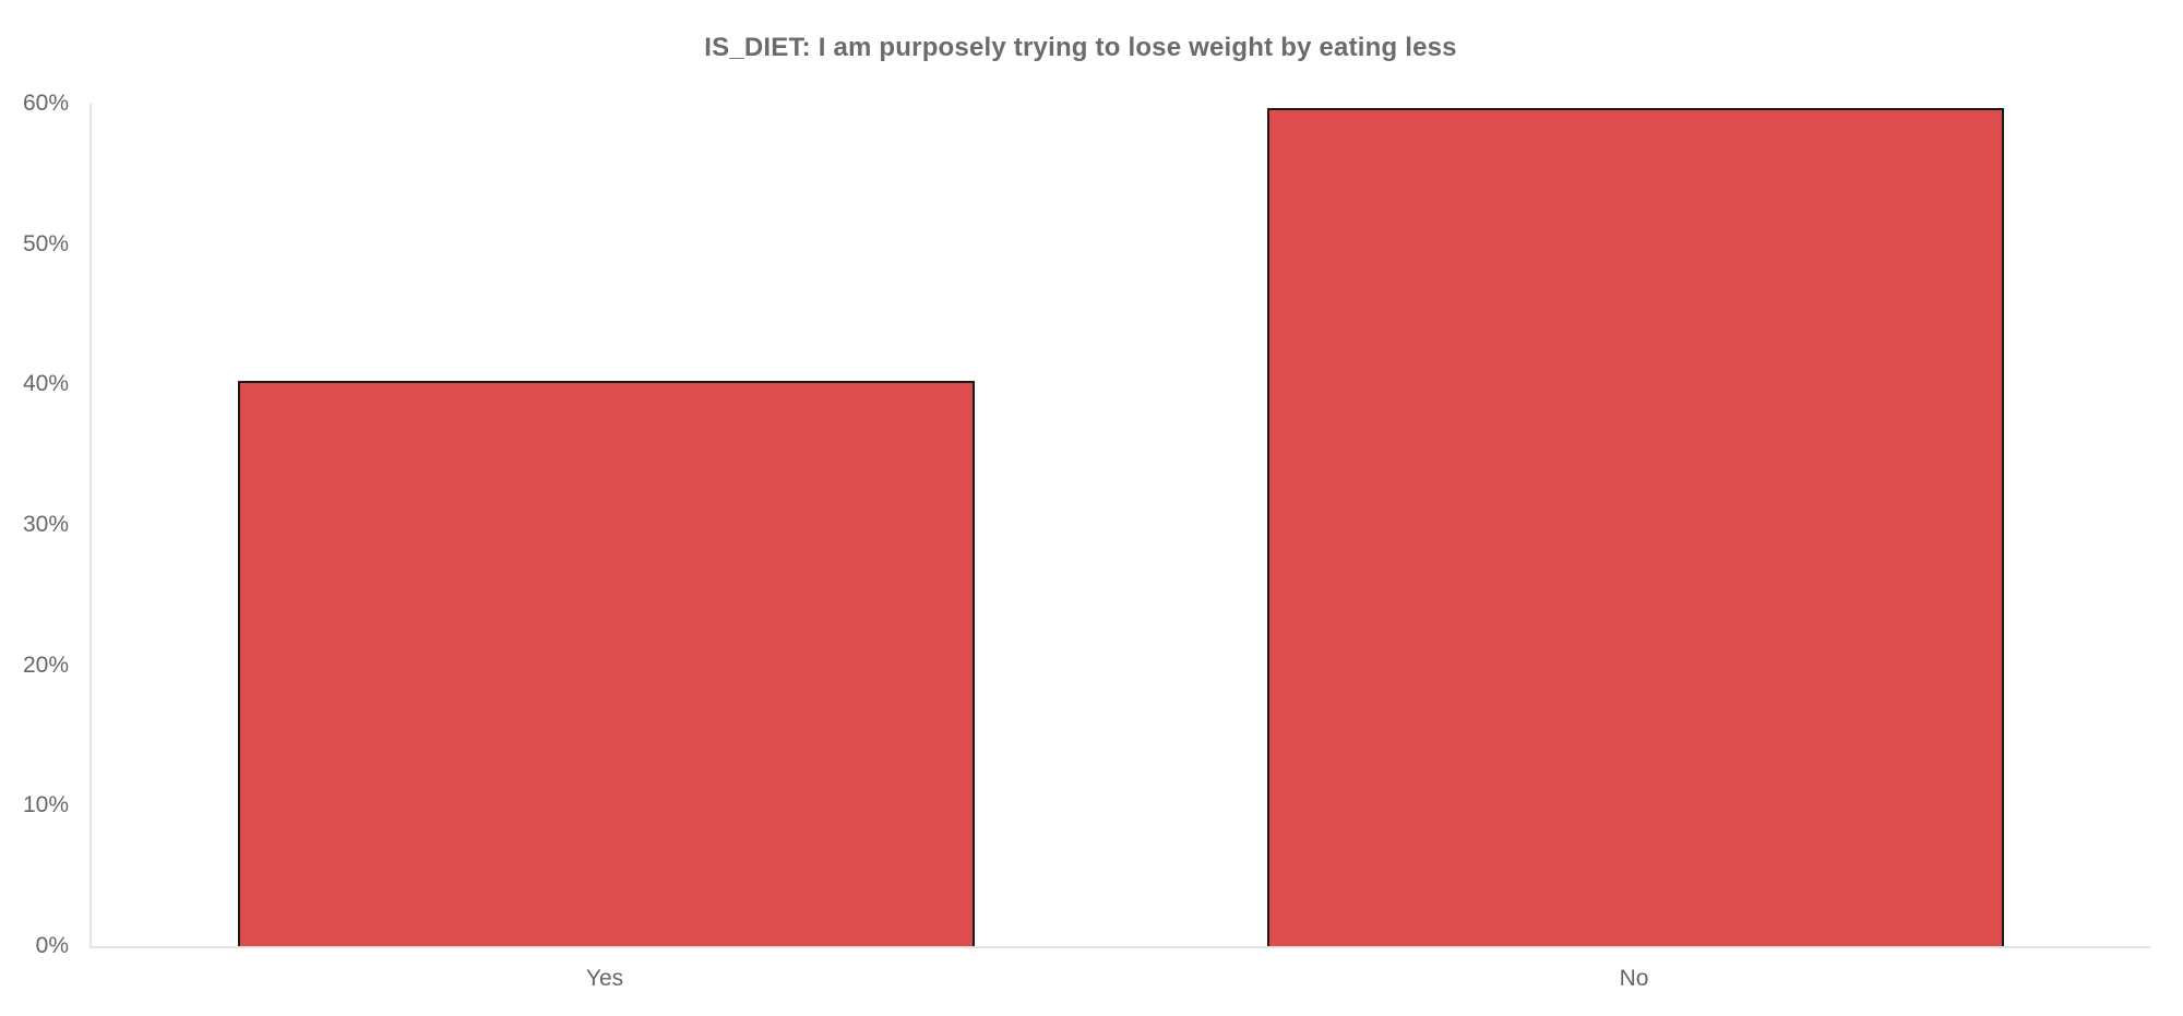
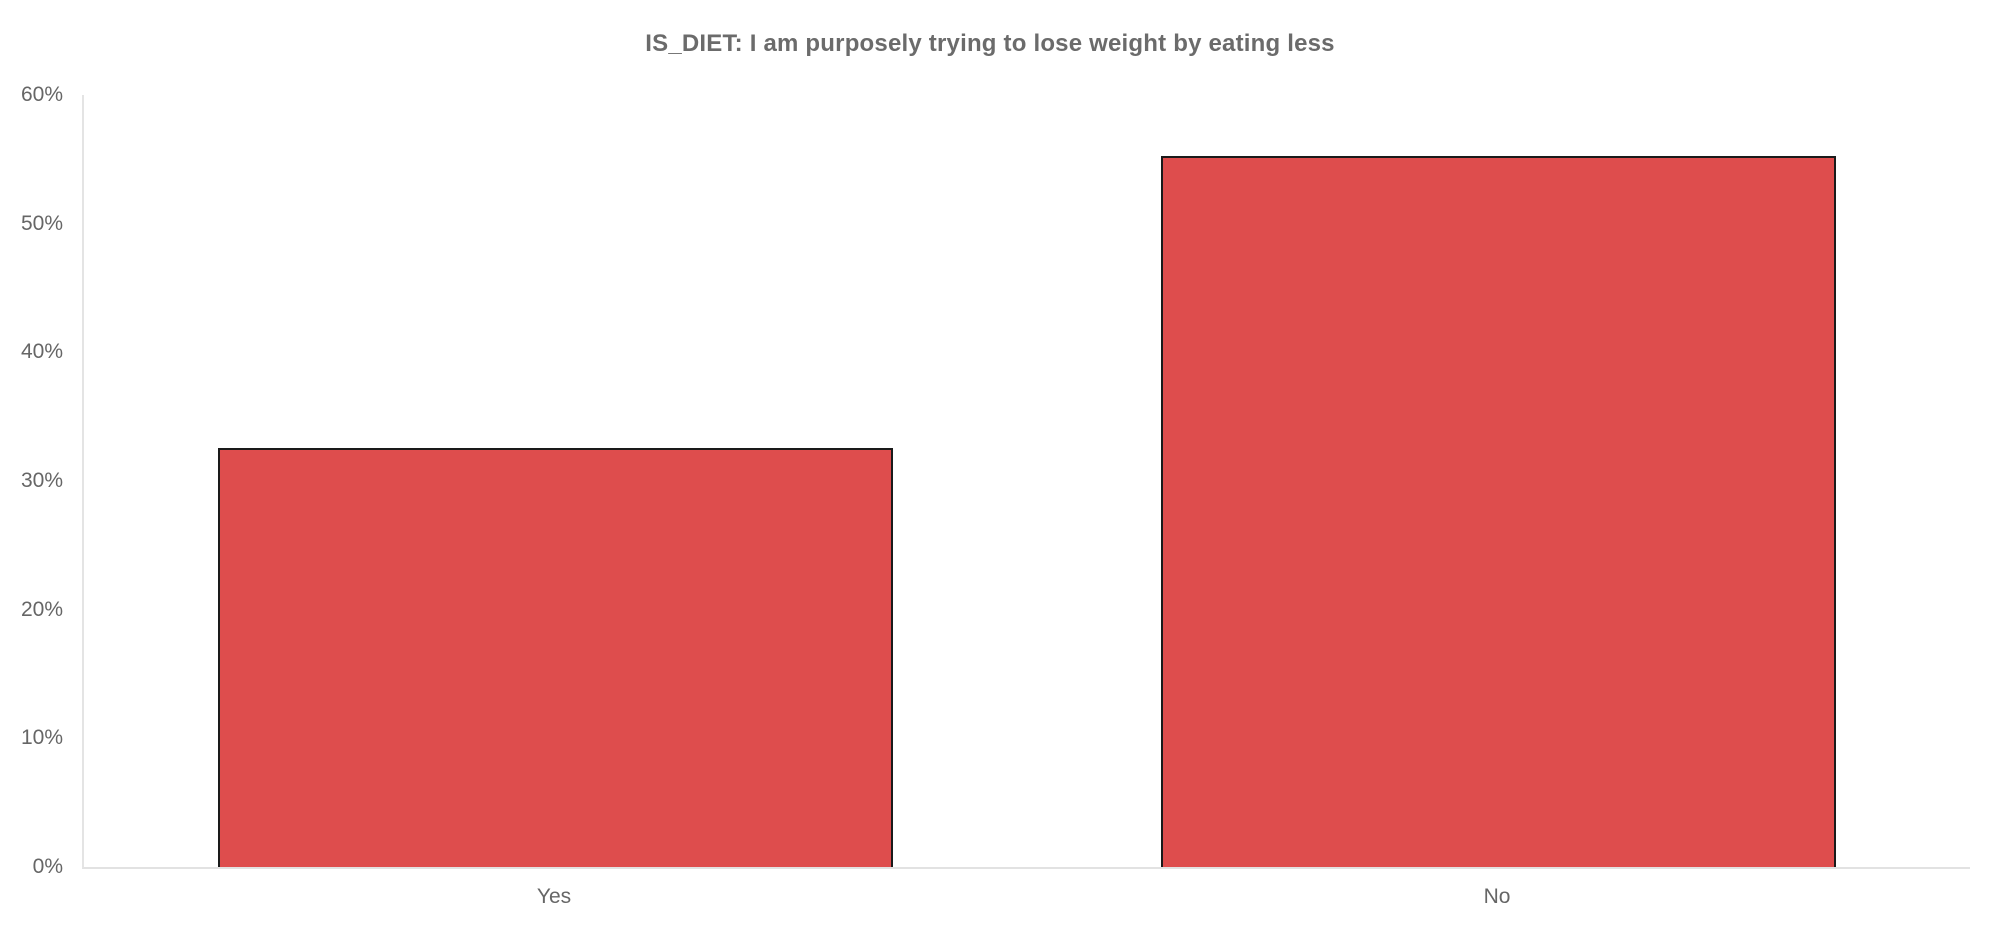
Yes: 40.3% -> 32.6%
No: 59.7% -> 55.3%
